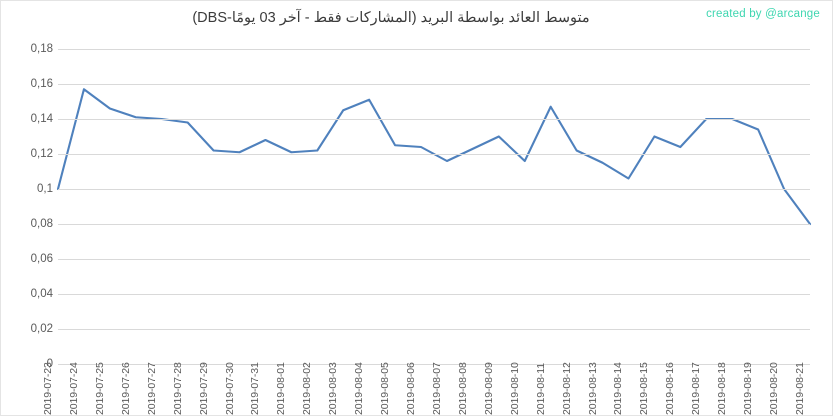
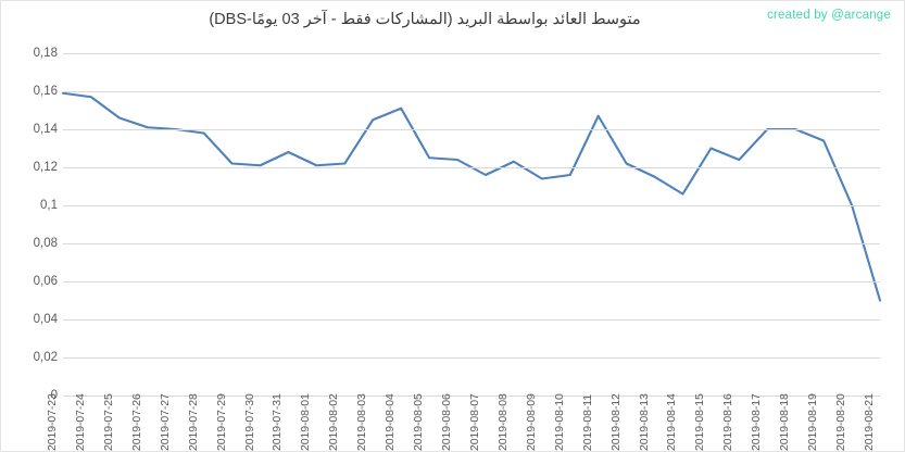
2019-07-23: 0,10 -> 0,16
2019-08-09: 0,13 -> 0,11
2019-08-21: 0,08 -> 0,05
